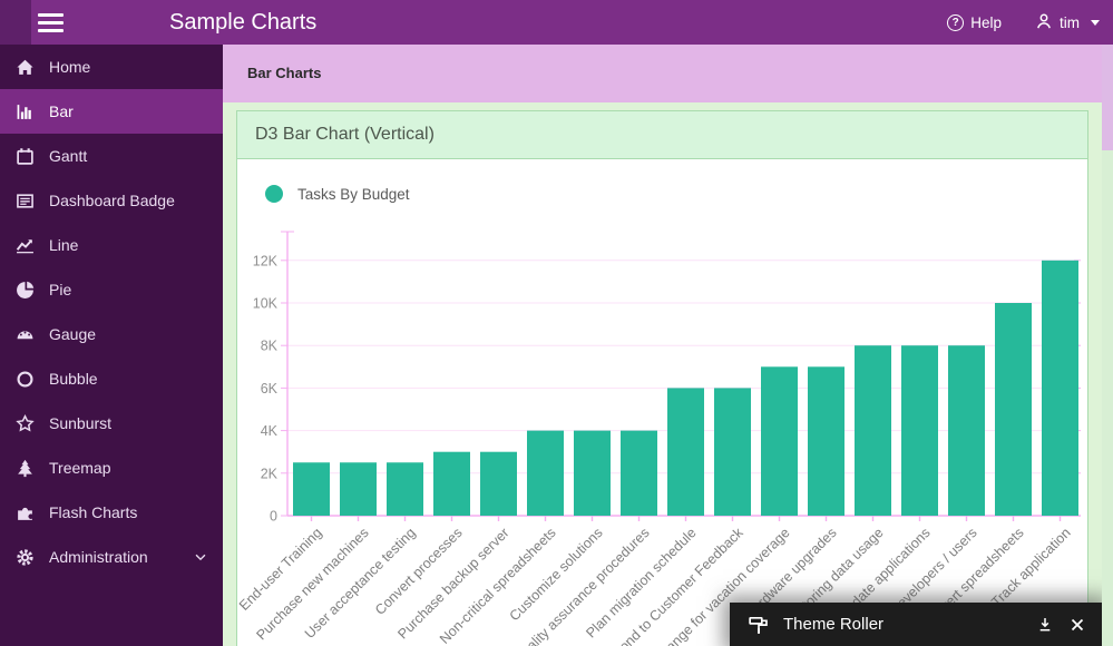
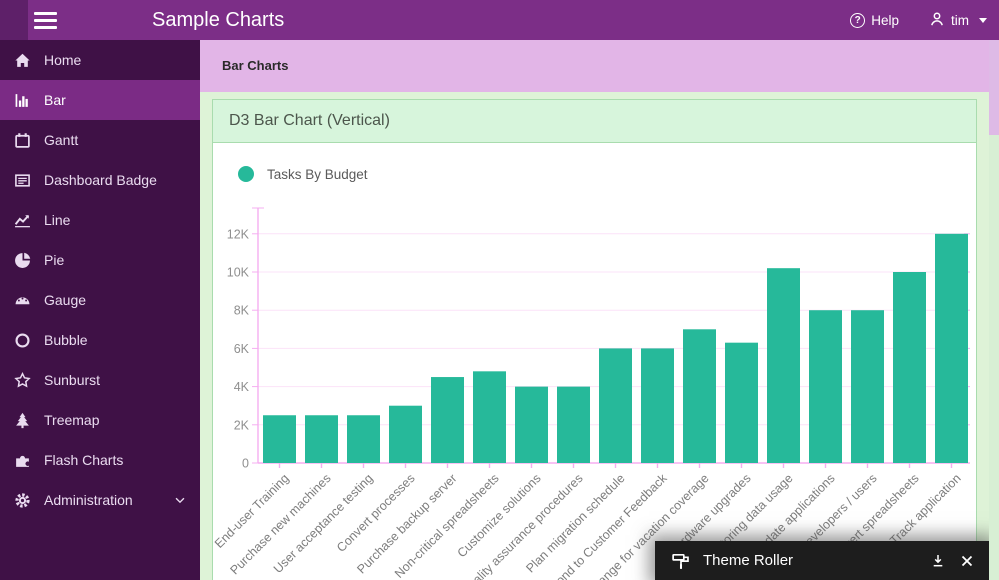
Purchase backup server: 3.0K -> 4.5K
Non-critical spreadsheets: 4.0K -> 4.8K
Hardware upgrades: 7.0K -> 6.3K
Monitoring data usage: 8.0K -> 10.2K
